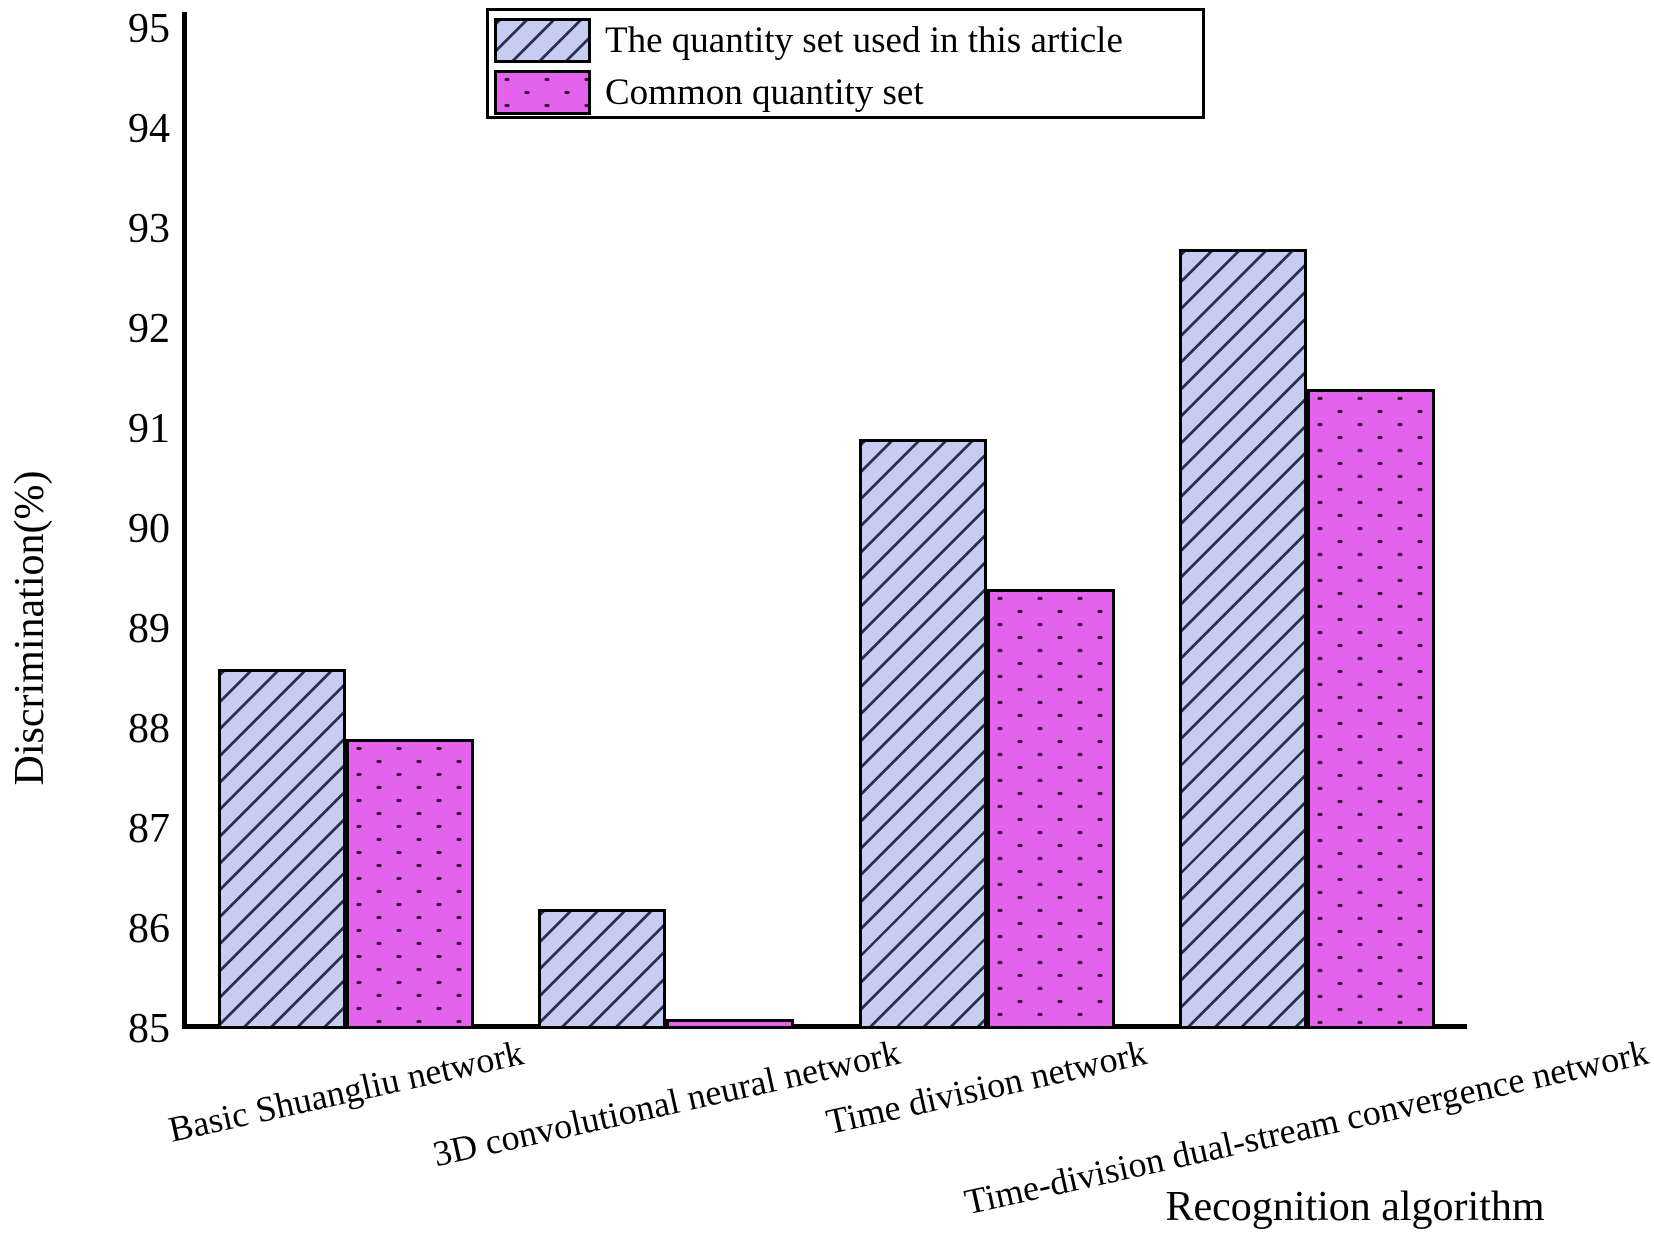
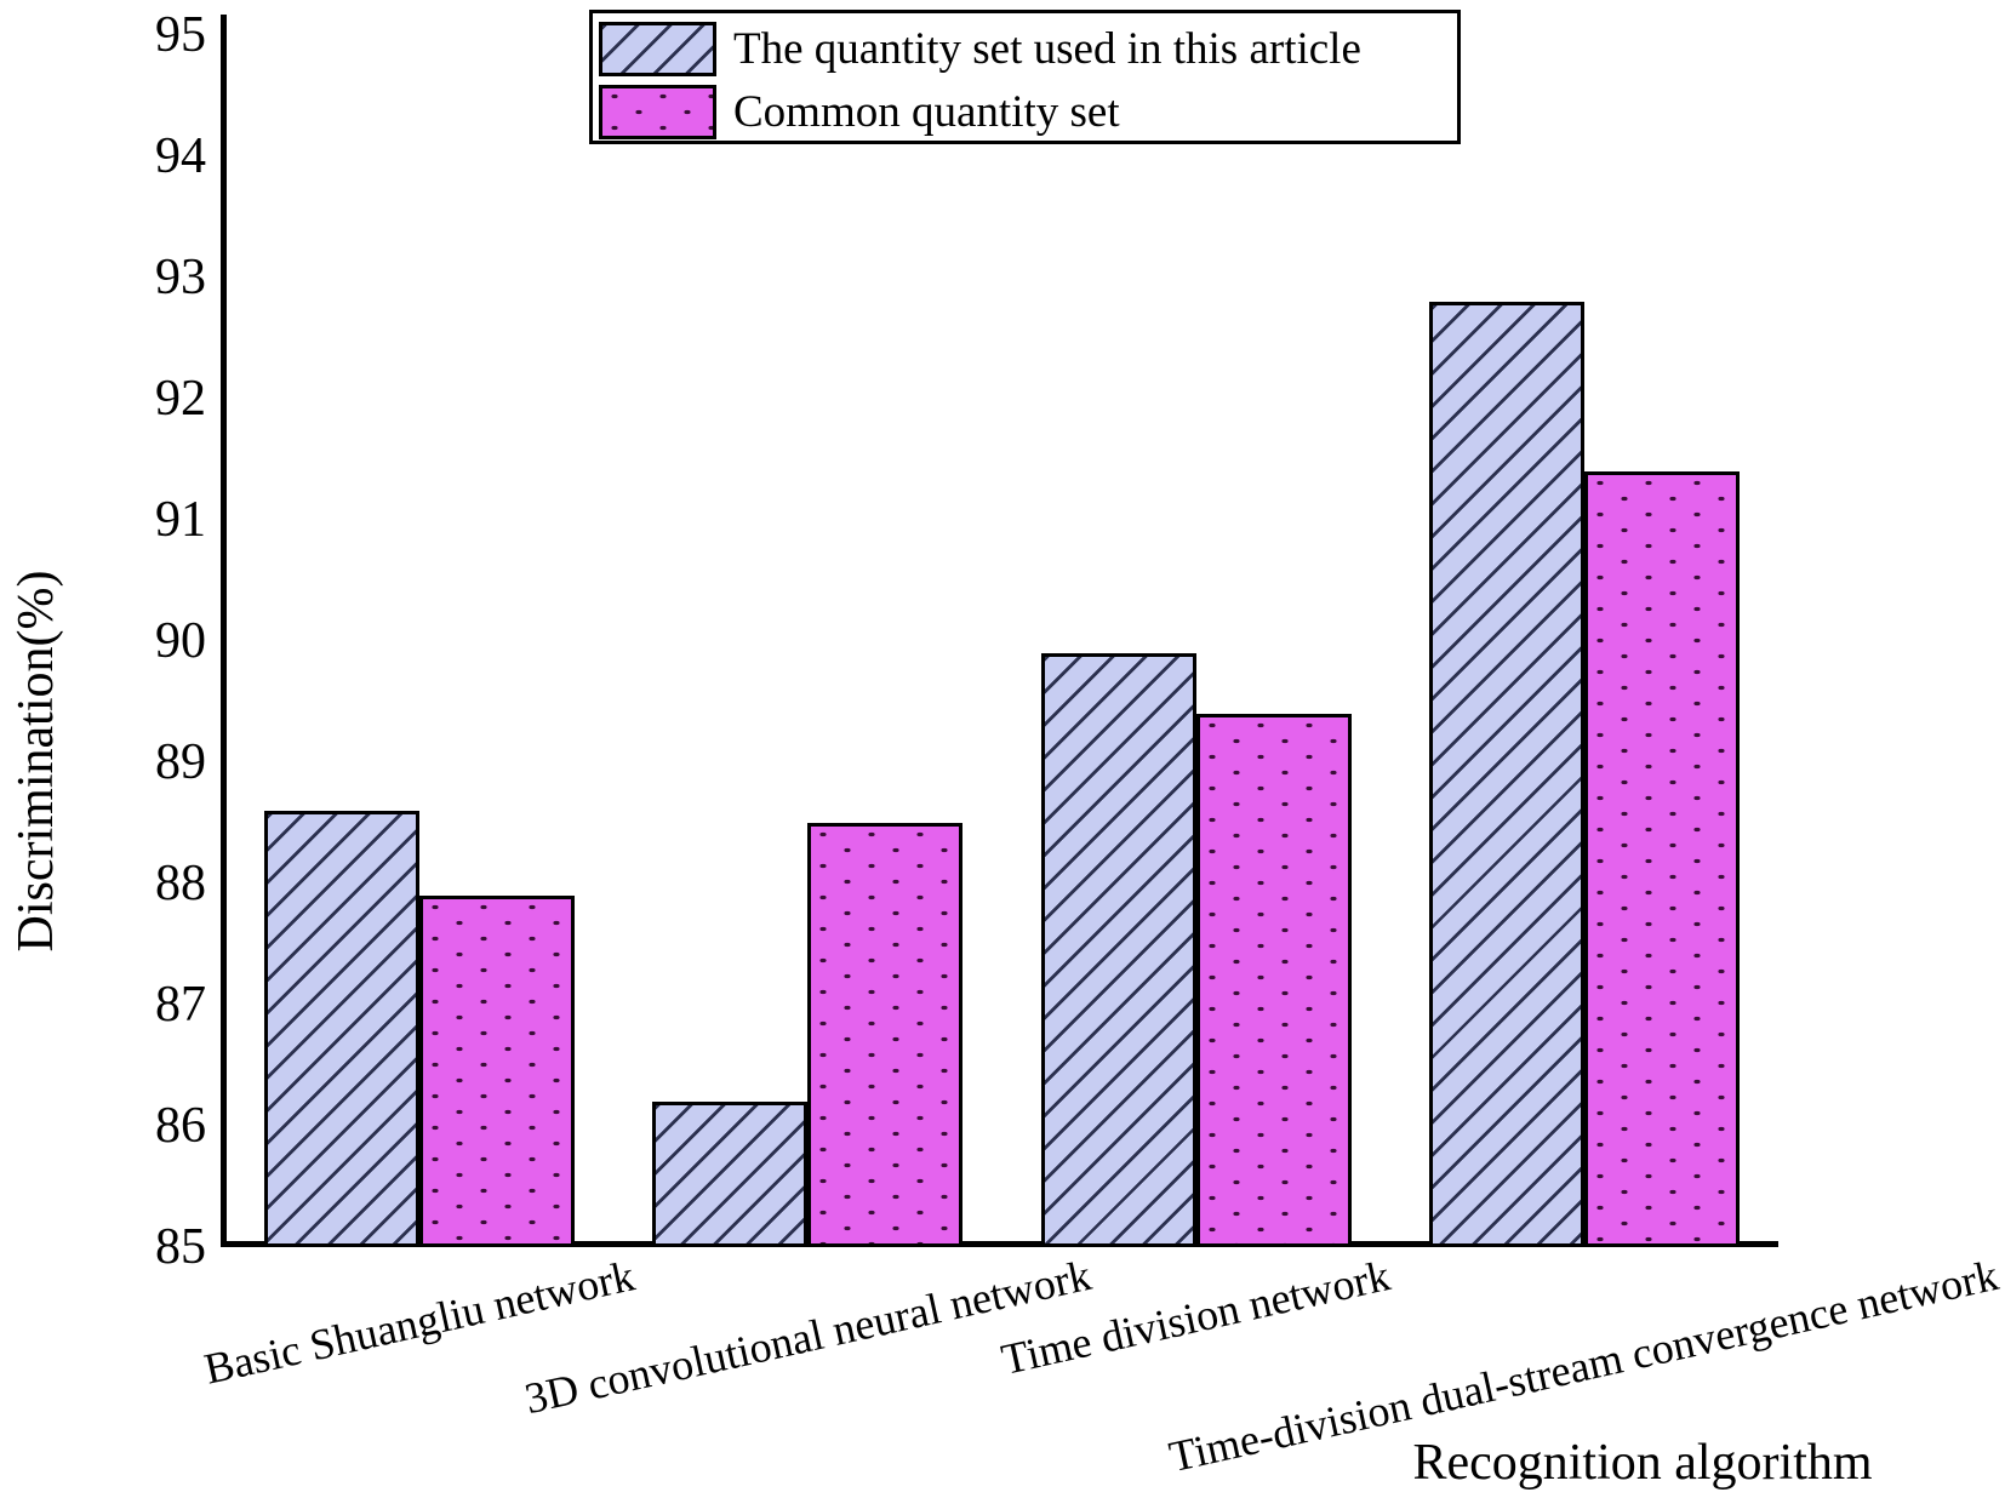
Common quantity set/3D convolutional neural network: 85.1 -> 88.5
The quantity set used in this article/Time division network: 90.9 -> 89.9
